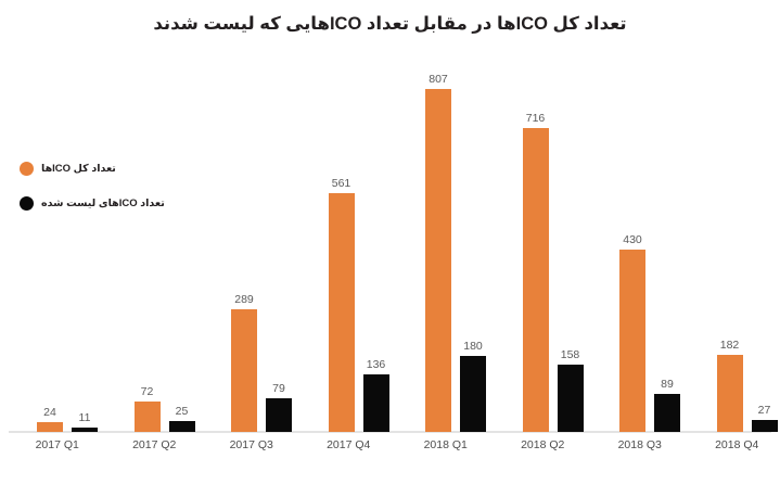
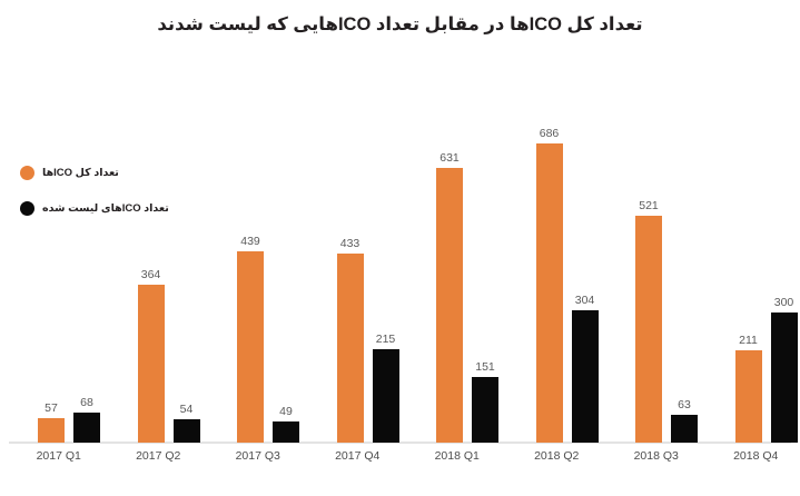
تعداد کل ICOها/2017 Q1: 24 -> 57
تعداد ICOهای لیست شده/2017 Q1: 11 -> 68
تعداد کل ICOها/2017 Q2: 72 -> 364
تعداد ICOهای لیست شده/2017 Q2: 25 -> 54
تعداد کل ICOها/2017 Q3: 289 -> 439
تعداد ICOهای لیست شده/2017 Q3: 79 -> 49
تعداد کل ICOها/2017 Q4: 561 -> 433
تعداد ICOهای لیست شده/2017 Q4: 136 -> 215
تعداد کل ICOها/2018 Q1: 807 -> 631
تعداد ICOهای لیست شده/2018 Q1: 180 -> 151
تعداد کل ICOها/2018 Q2: 716 -> 686
تعداد ICOهای لیست شده/2018 Q2: 158 -> 304
تعداد کل ICOها/2018 Q3: 430 -> 521
تعداد ICOهای لیست شده/2018 Q3: 89 -> 63
تعداد کل ICOها/2018 Q4: 182 -> 211
تعداد ICOهای لیست شده/2018 Q4: 27 -> 300
